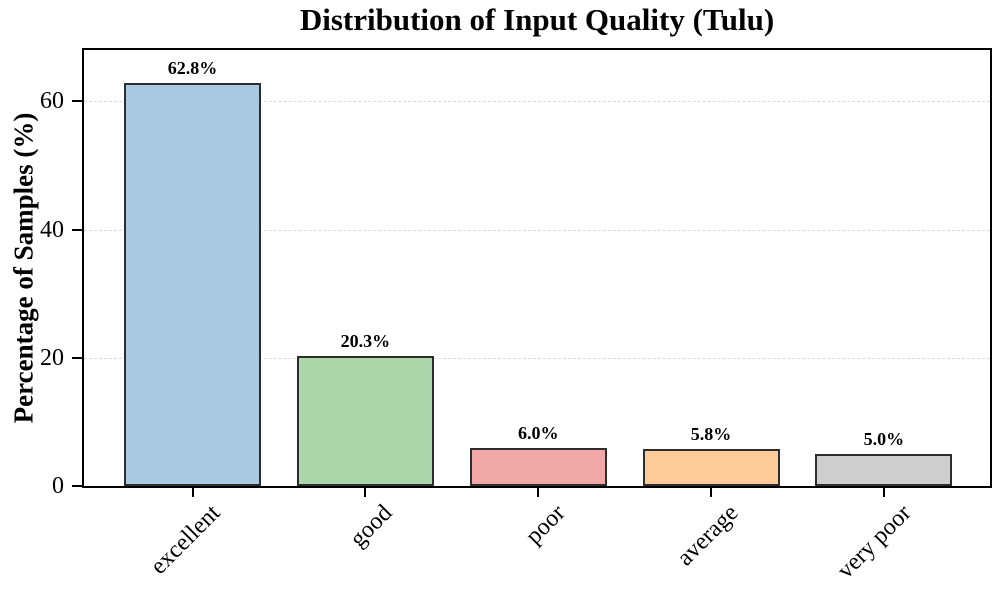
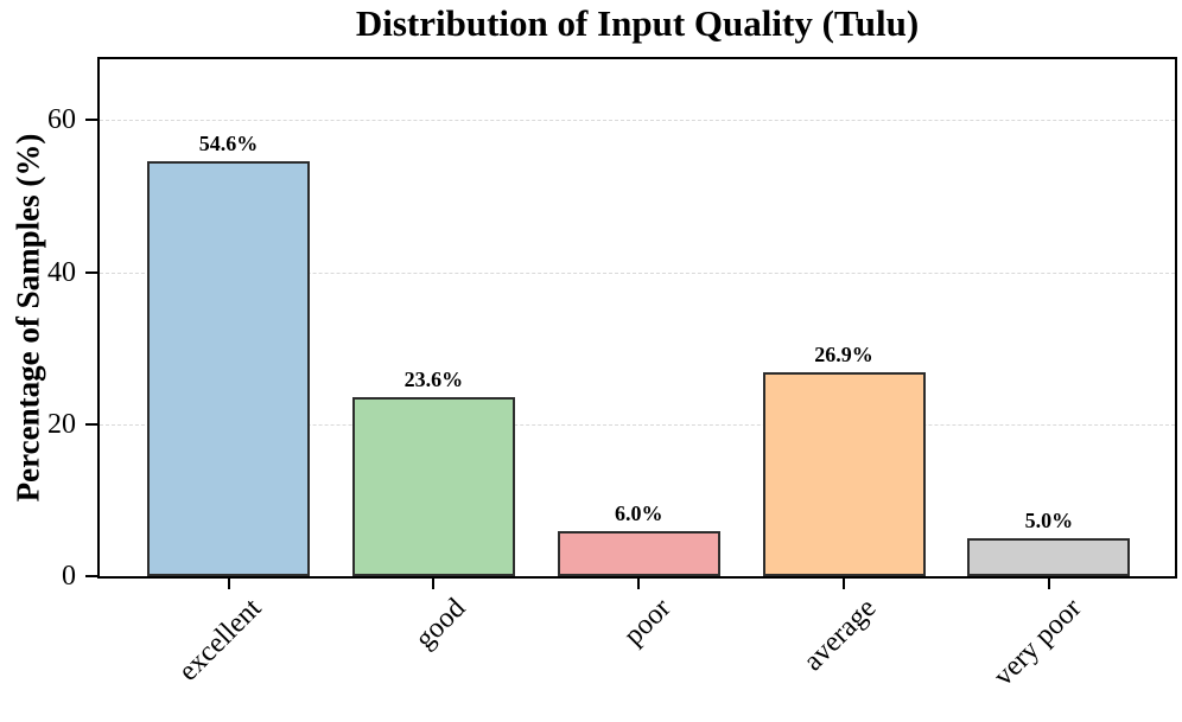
excellent: 62.8% -> 54.6%
good: 20.3% -> 23.6%
average: 5.8% -> 26.9%
